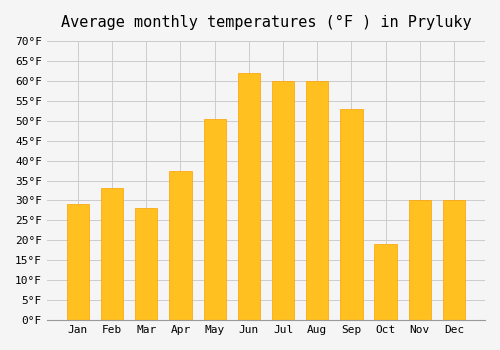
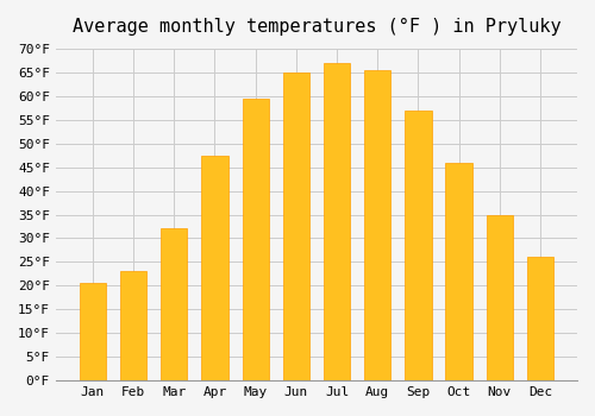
Jan: 29.0°F -> 20.5°F
Feb: 33.0°F -> 23.0°F
Mar: 28.0°F -> 32.0°F
Apr: 37.5°F -> 47.5°F
May: 50.5°F -> 59.5°F
Jun: 62.0°F -> 65.0°F
Jul: 60.0°F -> 67.0°F
Aug: 60.0°F -> 65.5°F
Sep: 53.0°F -> 57.0°F
Oct: 19.0°F -> 46.0°F
Nov: 30.0°F -> 35.0°F
Dec: 30.0°F -> 26.0°F
